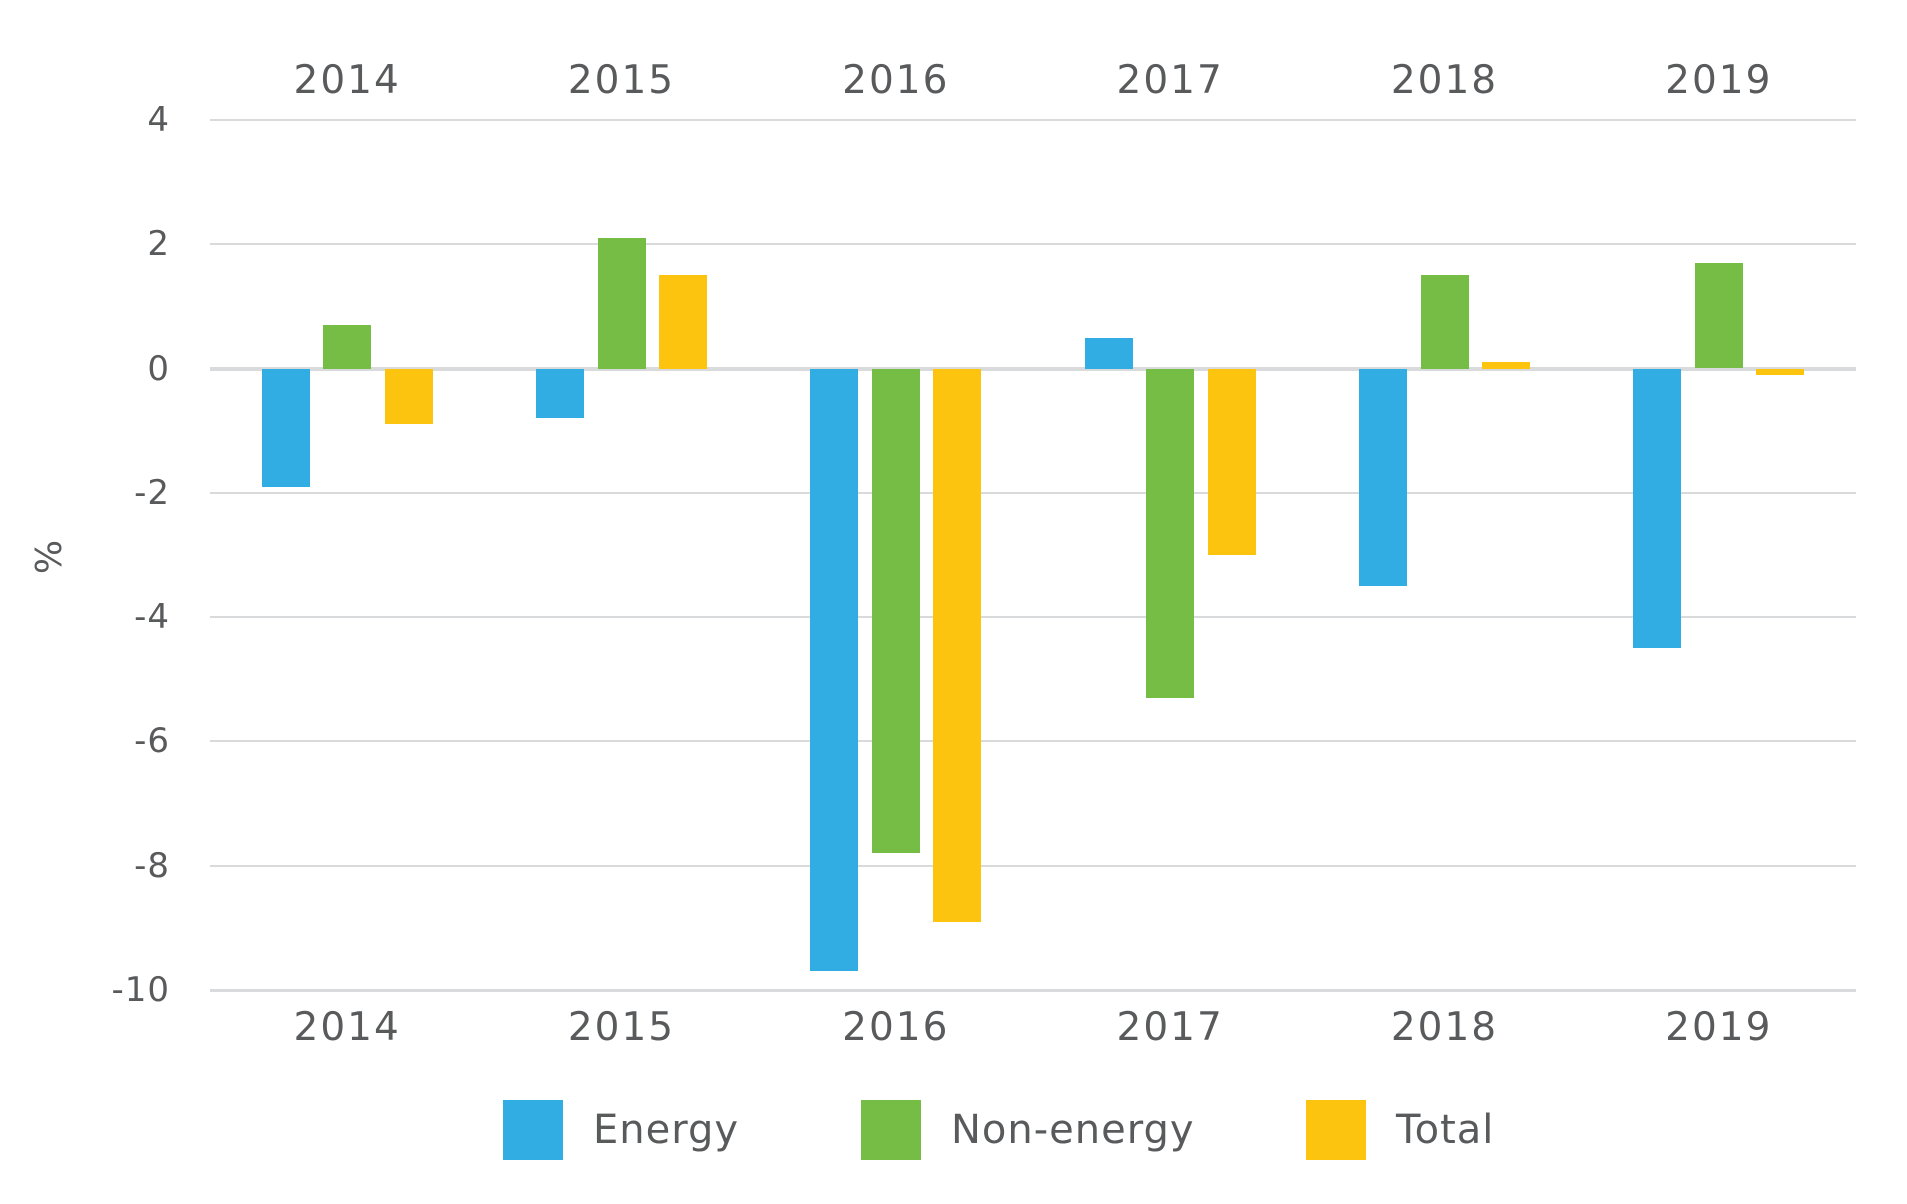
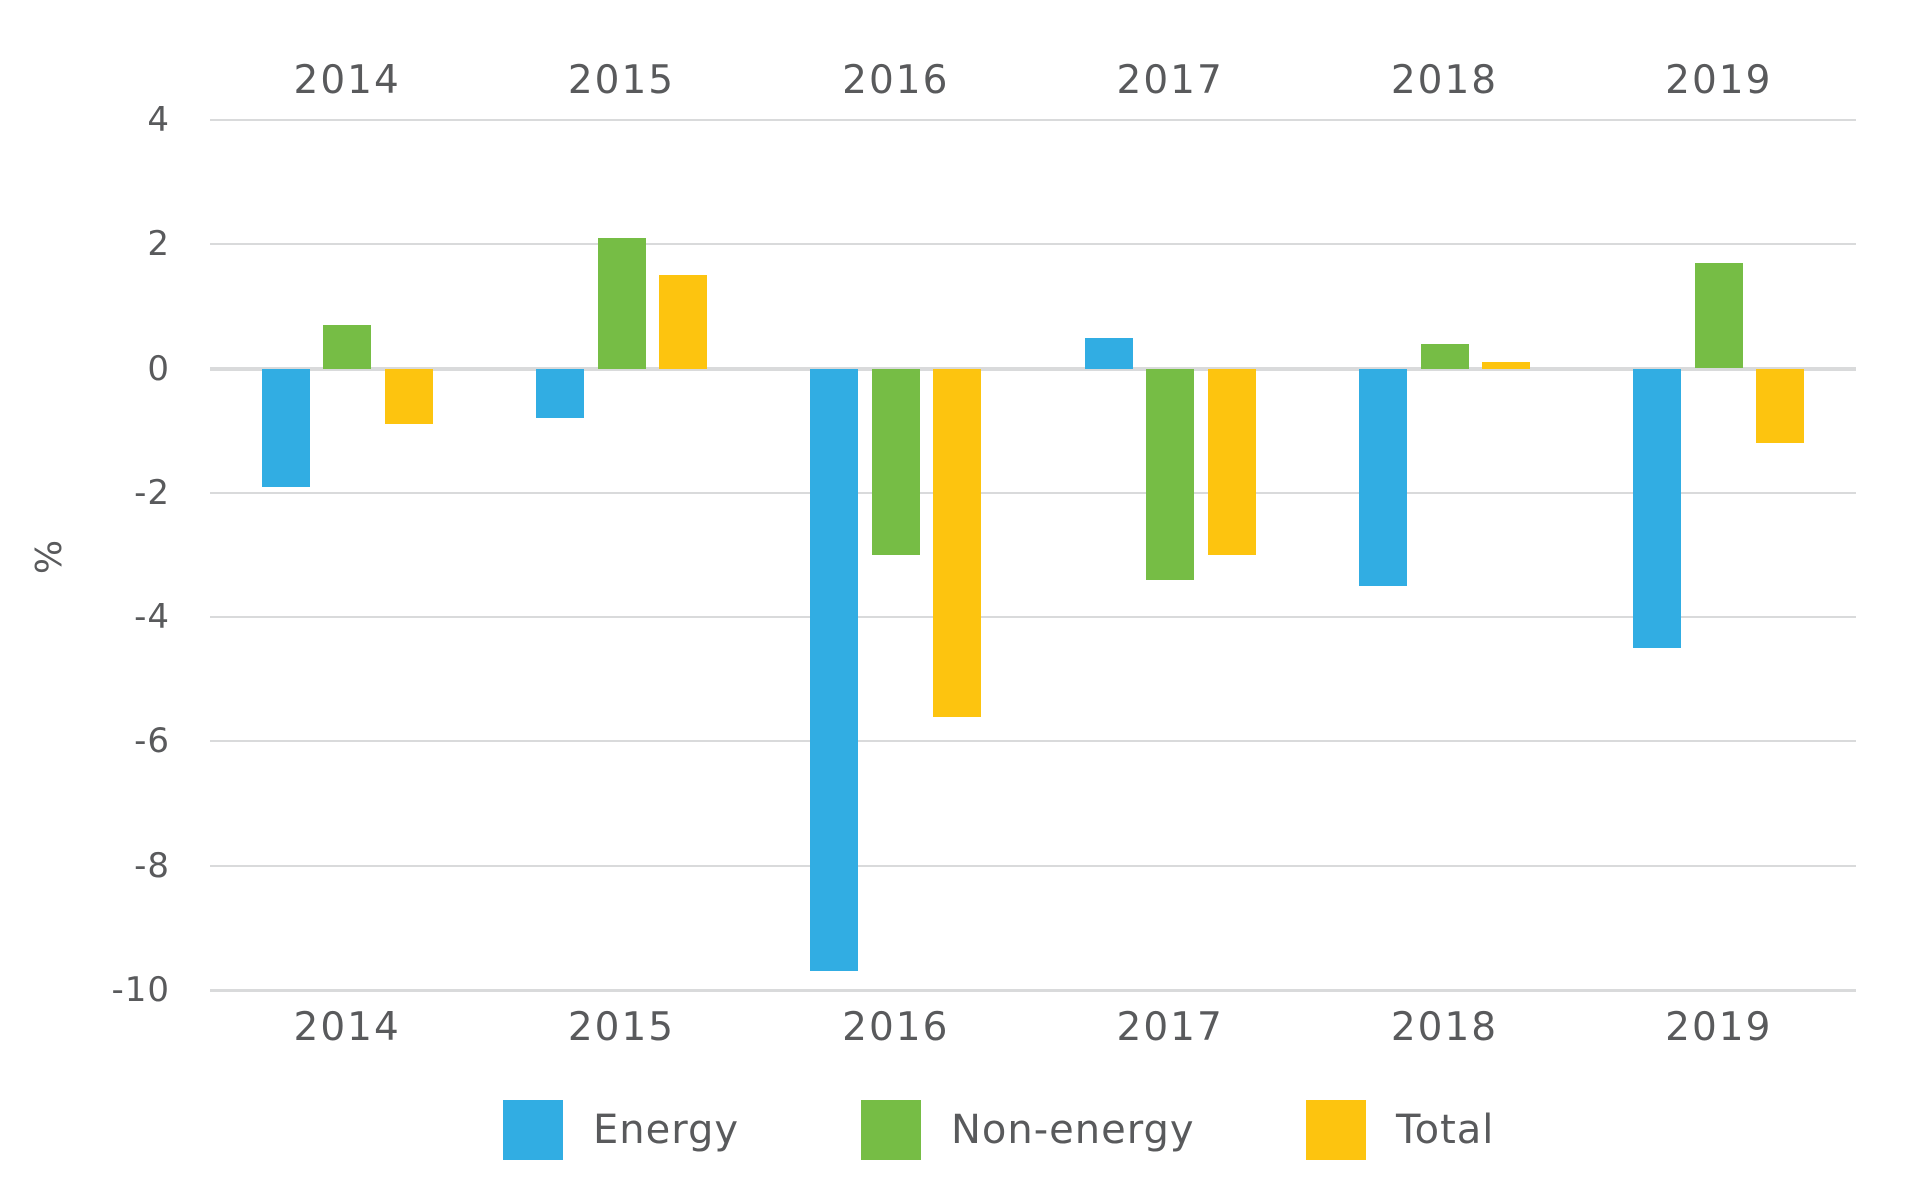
Non-energy/2016: -7.8 -> -3.0
Total/2016: -8.9 -> -5.6
Non-energy/2017: -5.3 -> -3.4
Non-energy/2018: 1.5 -> 0.4
Total/2019: -0.1 -> -1.2
